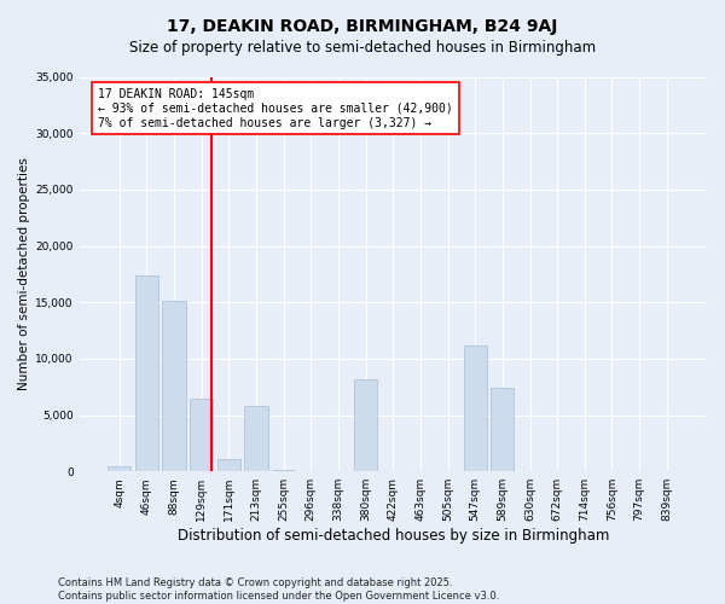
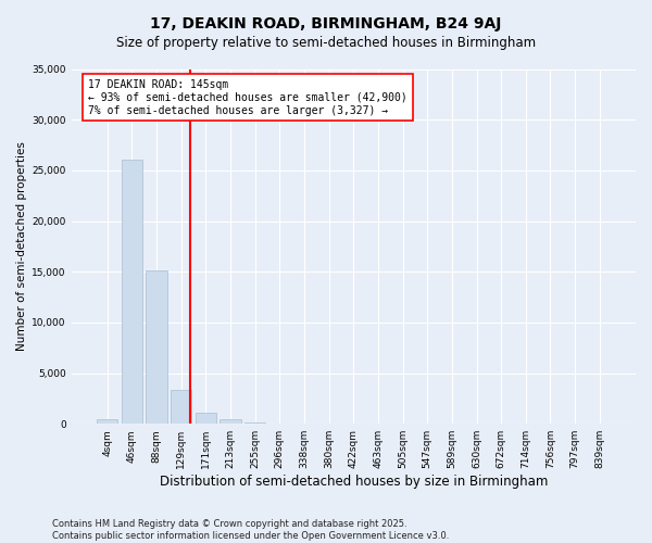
46sqm: 17,400 -> 26,100
129sqm: 6,400 -> 3,300
213sqm: 5,800 -> 400
380sqm: 8,200 -> 0
547sqm: 11,200 -> 0
589sqm: 7,400 -> 0
